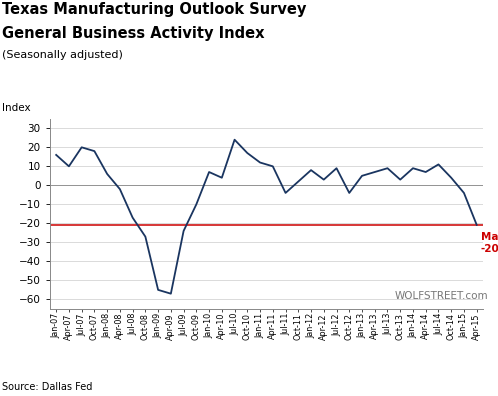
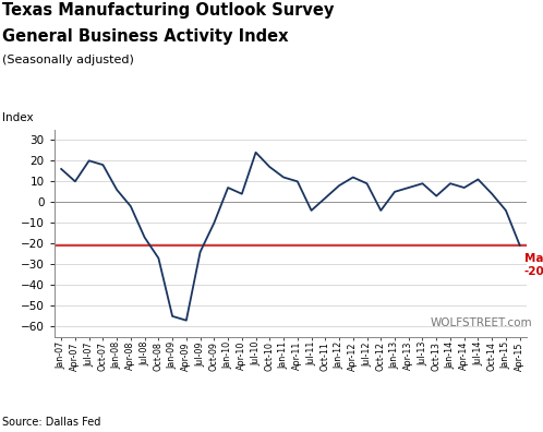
Apr-12: 3 -> 12
